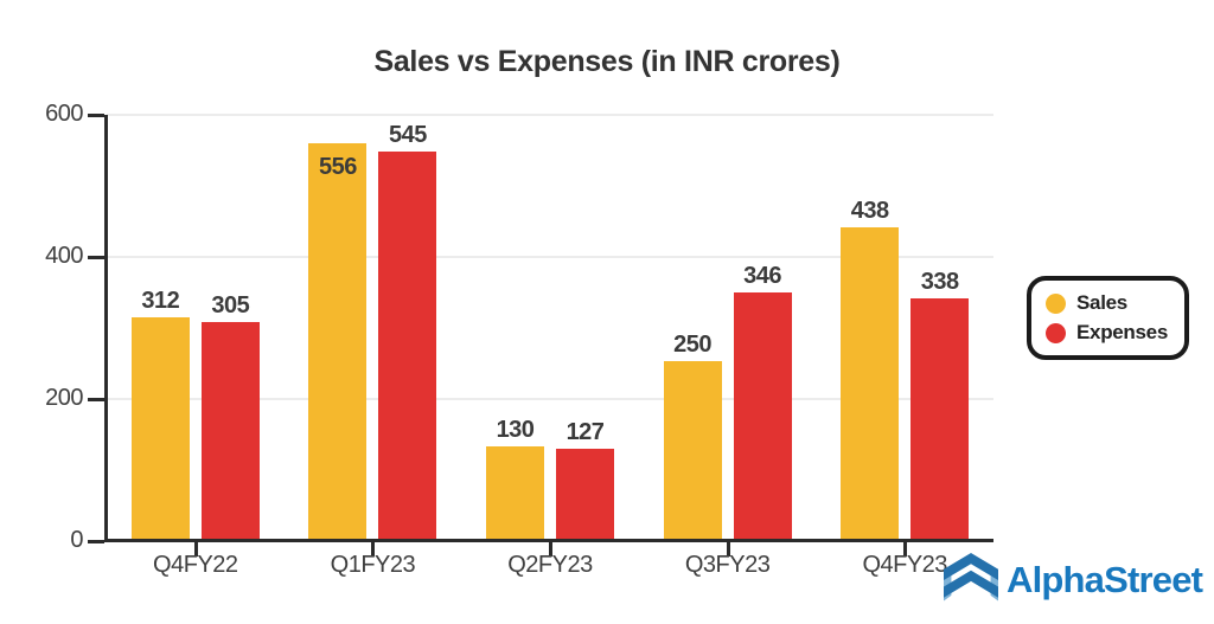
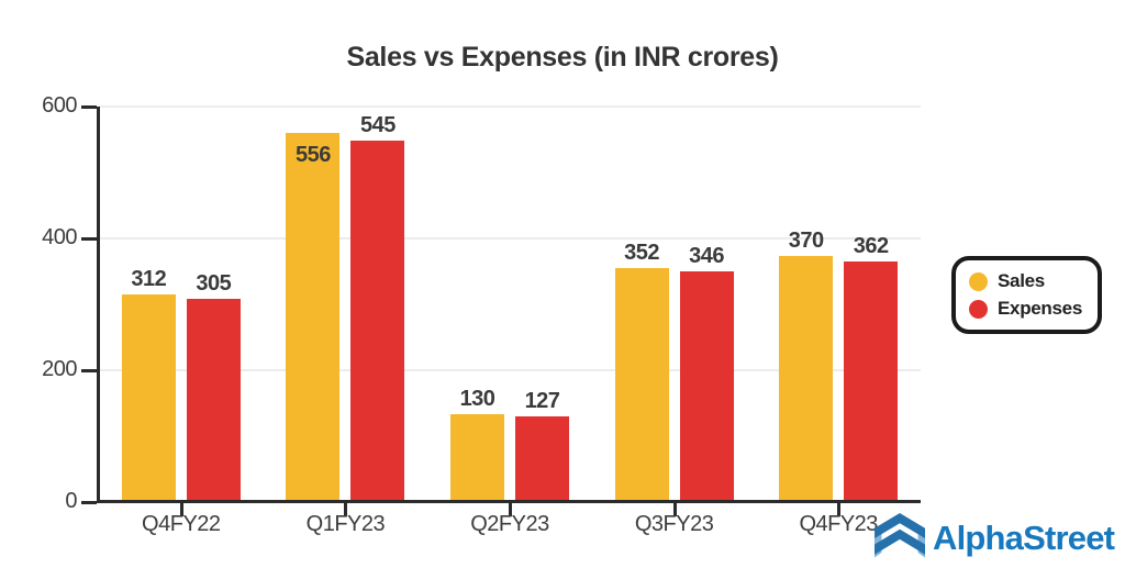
Sales/Q3FY23: 250 -> 352
Sales/Q4FY23: 438 -> 370
Expenses/Q4FY23: 338 -> 362
